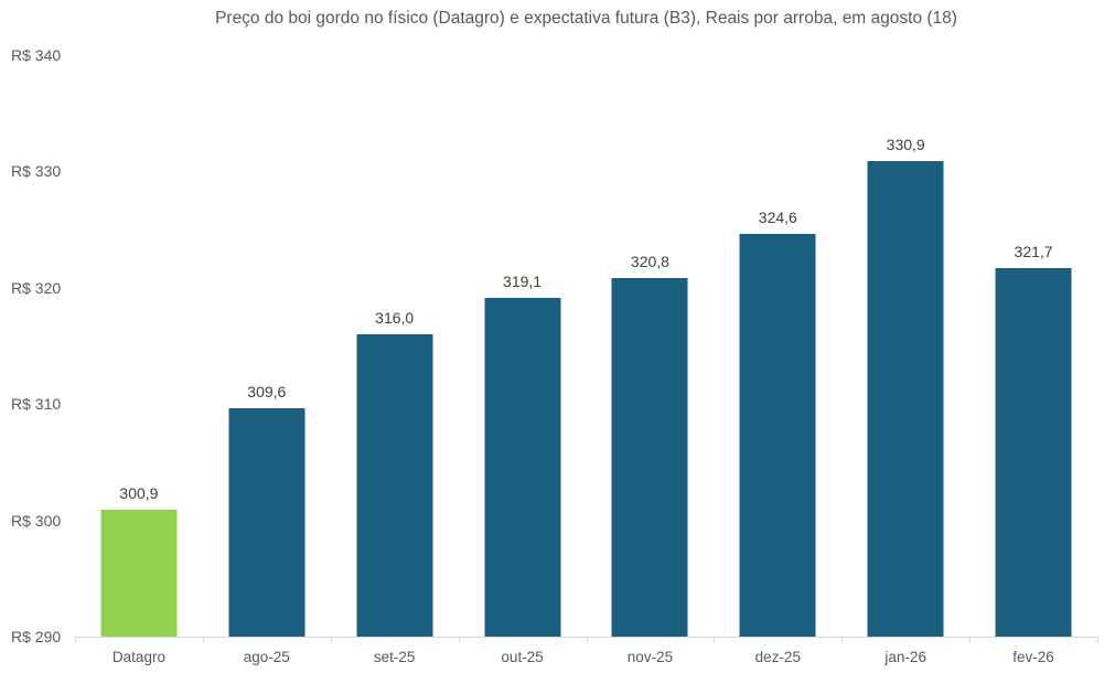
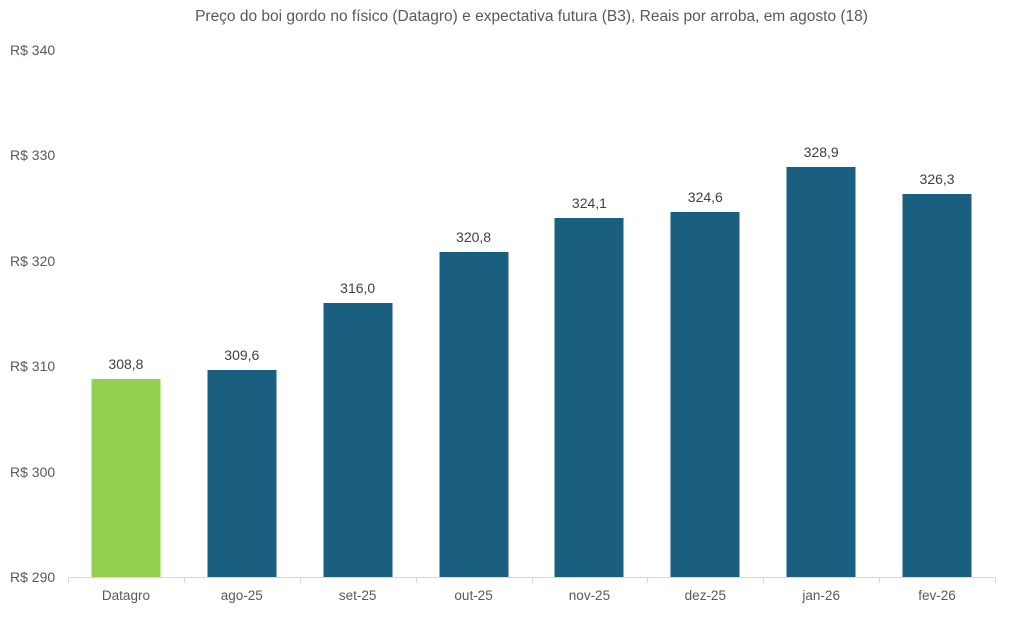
Datagro: 300,9 -> 308,8
out-25: 319,1 -> 320,8
nov-25: 320,8 -> 324,1
jan-26: 330,9 -> 328,9
fev-26: 321,7 -> 326,3
